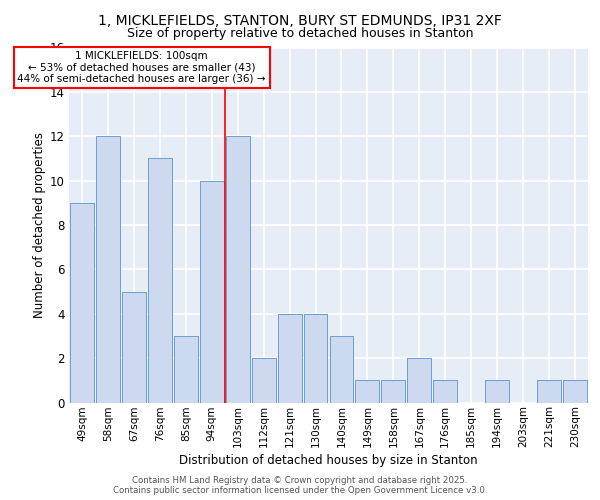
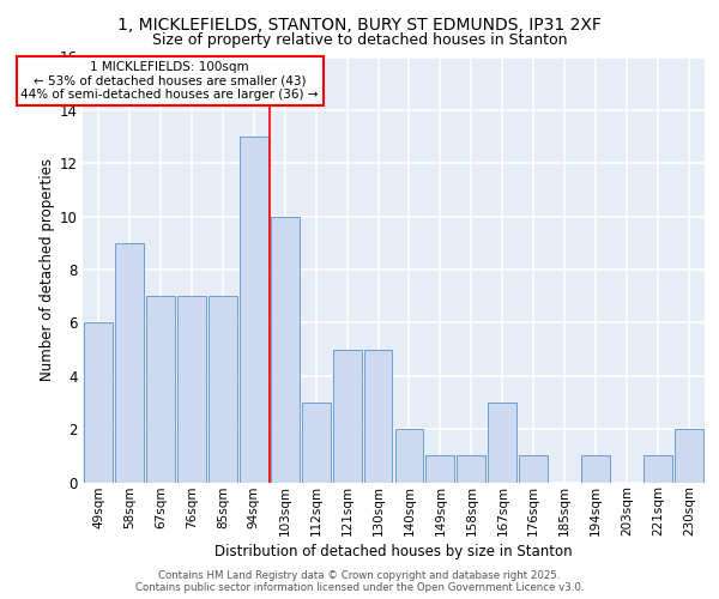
49sqm: 9 -> 6
58sqm: 12 -> 9
67sqm: 5 -> 7
76sqm: 11 -> 7
85sqm: 3 -> 7
94sqm: 10 -> 13
103sqm: 12 -> 10
112sqm: 2 -> 3
121sqm: 4 -> 5
130sqm: 4 -> 5
140sqm: 3 -> 2
167sqm: 2 -> 3
230sqm: 1 -> 2
